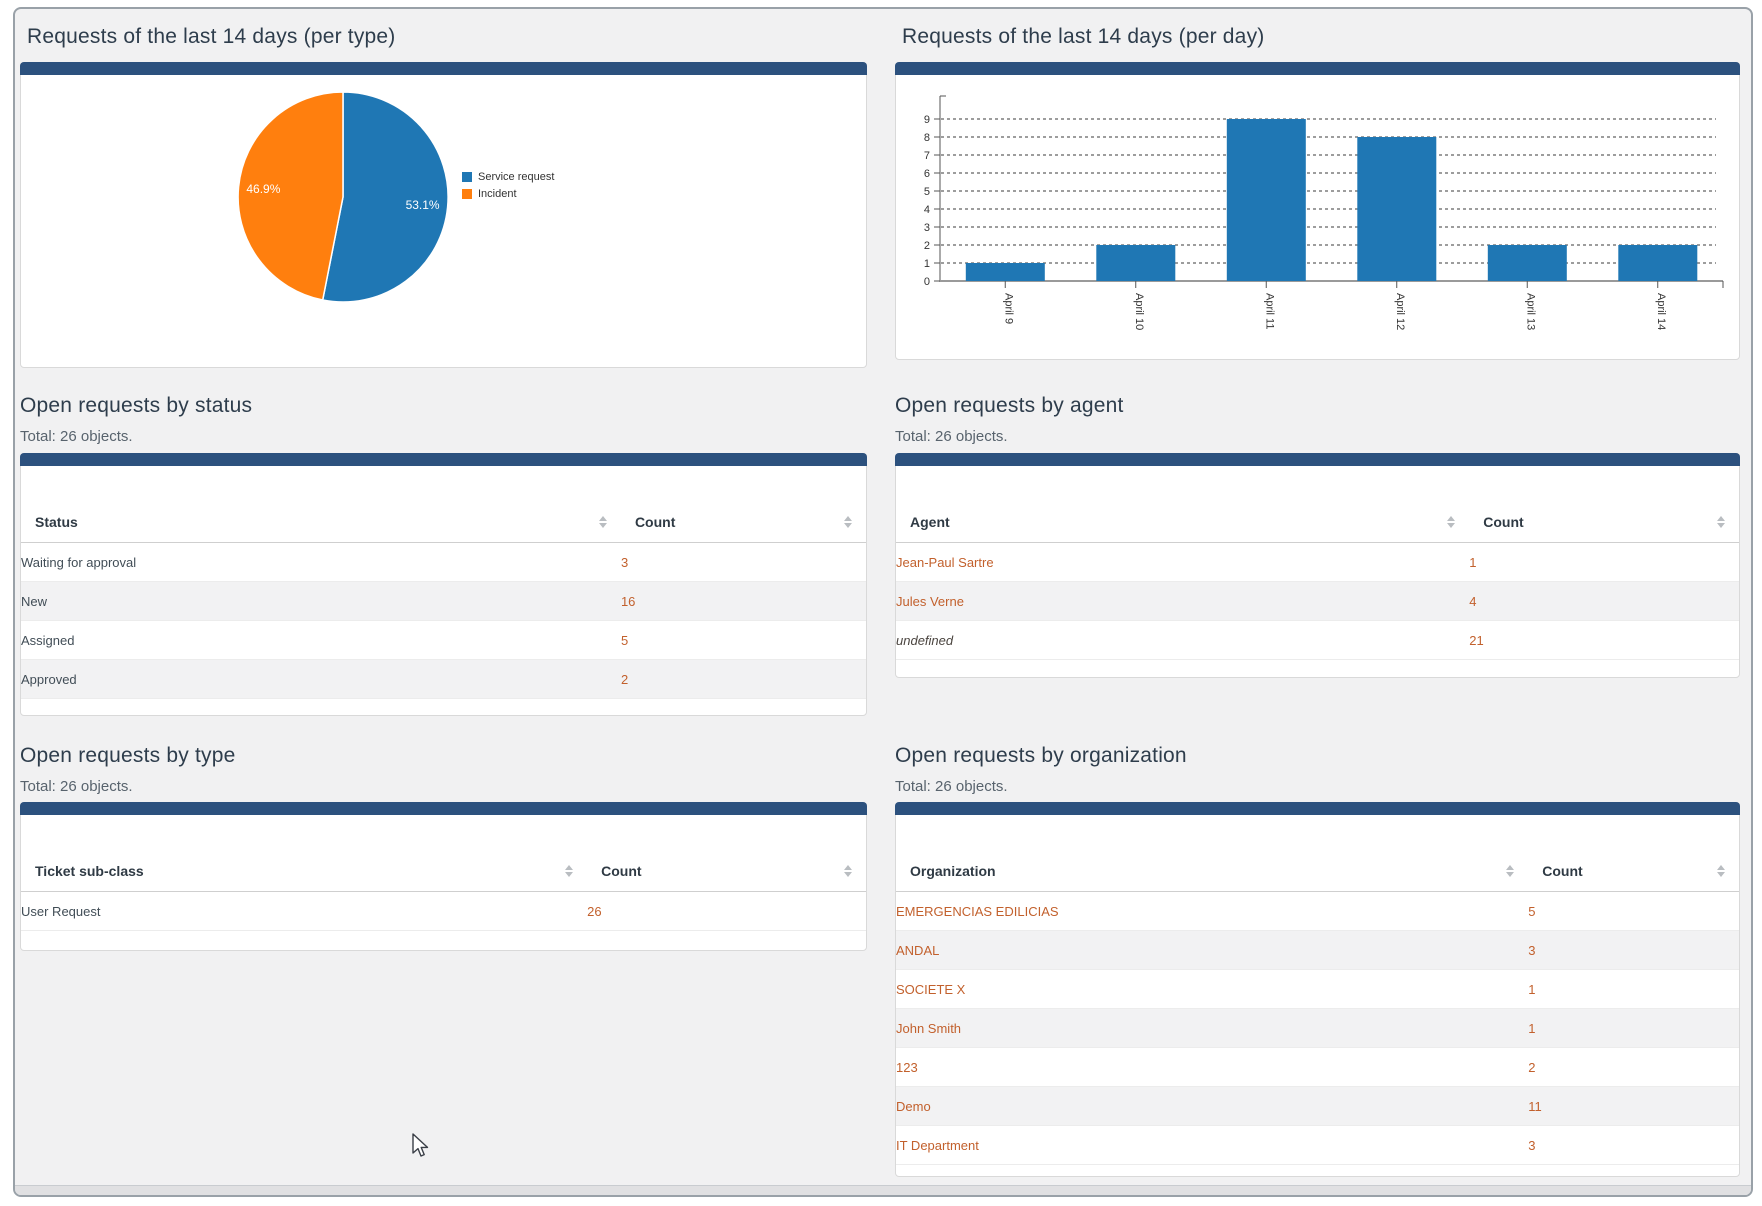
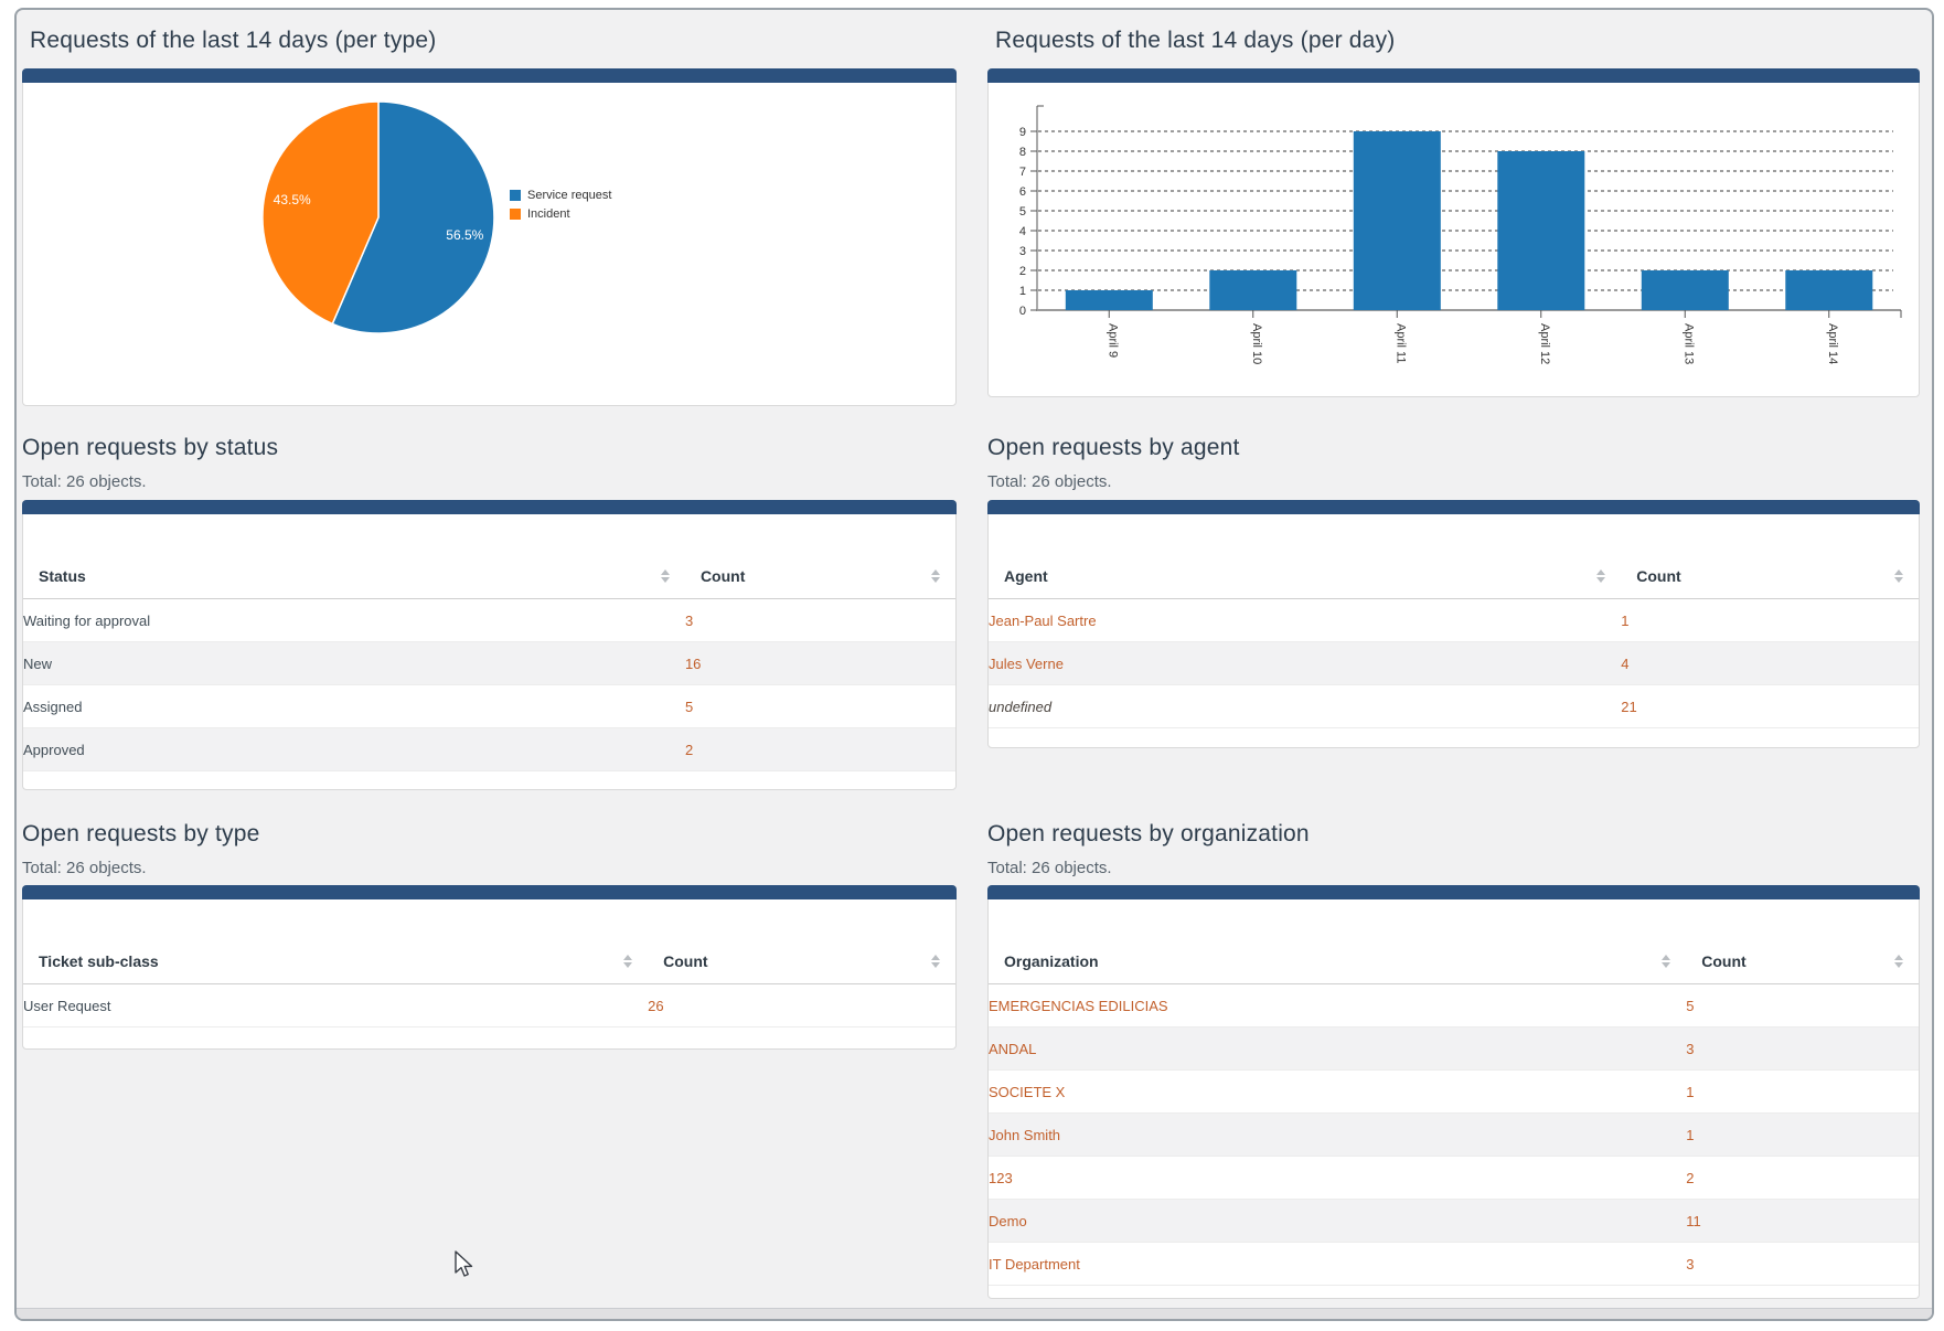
Requests of the last 14 days (per type)/Service request: 53.1% -> 56.5%
Requests of the last 14 days (per type)/Incident: 46.9% -> 43.5%
